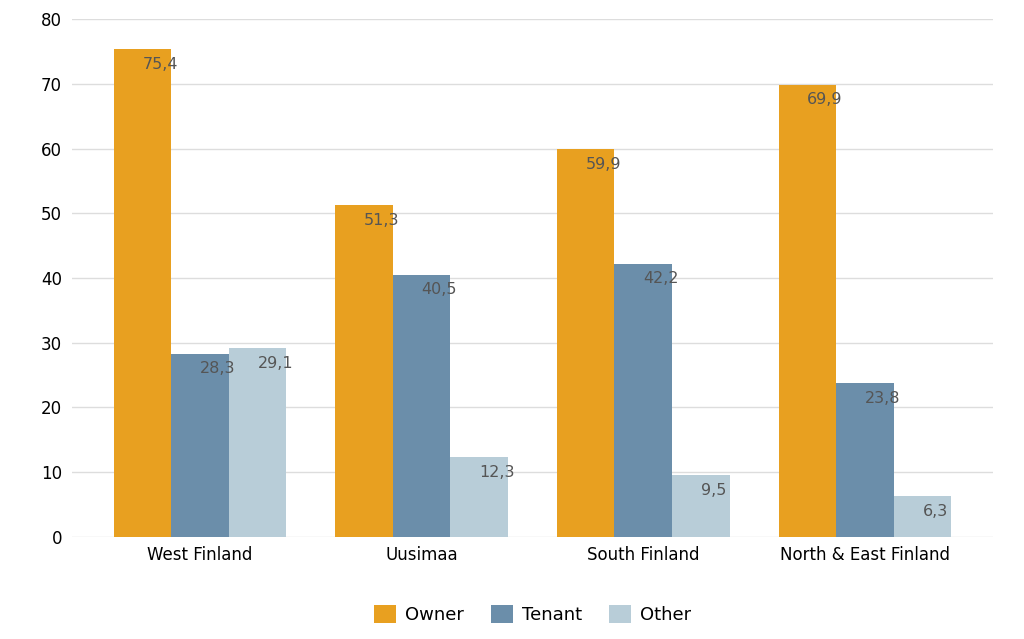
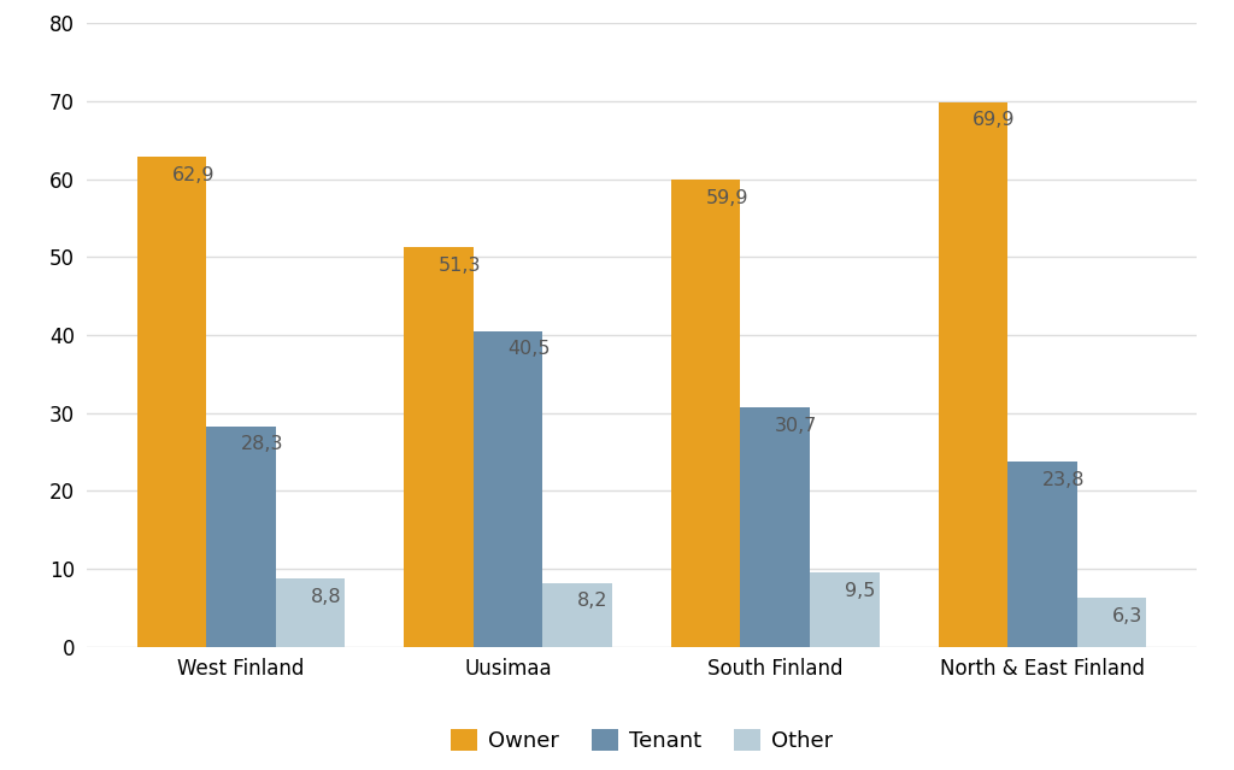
Owner/West Finland: 75,4 -> 62,9
Other/West Finland: 29,1 -> 8,8
Other/Uusimaa: 12,3 -> 8,2
Tenant/South Finland: 42,2 -> 30,7
